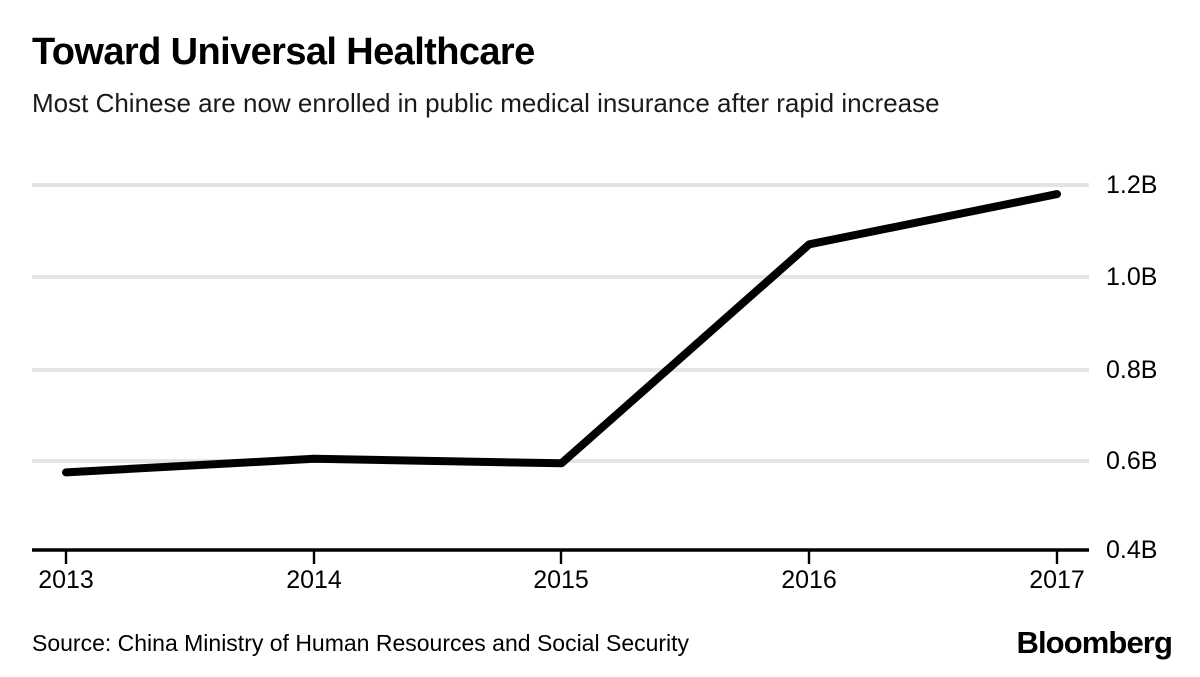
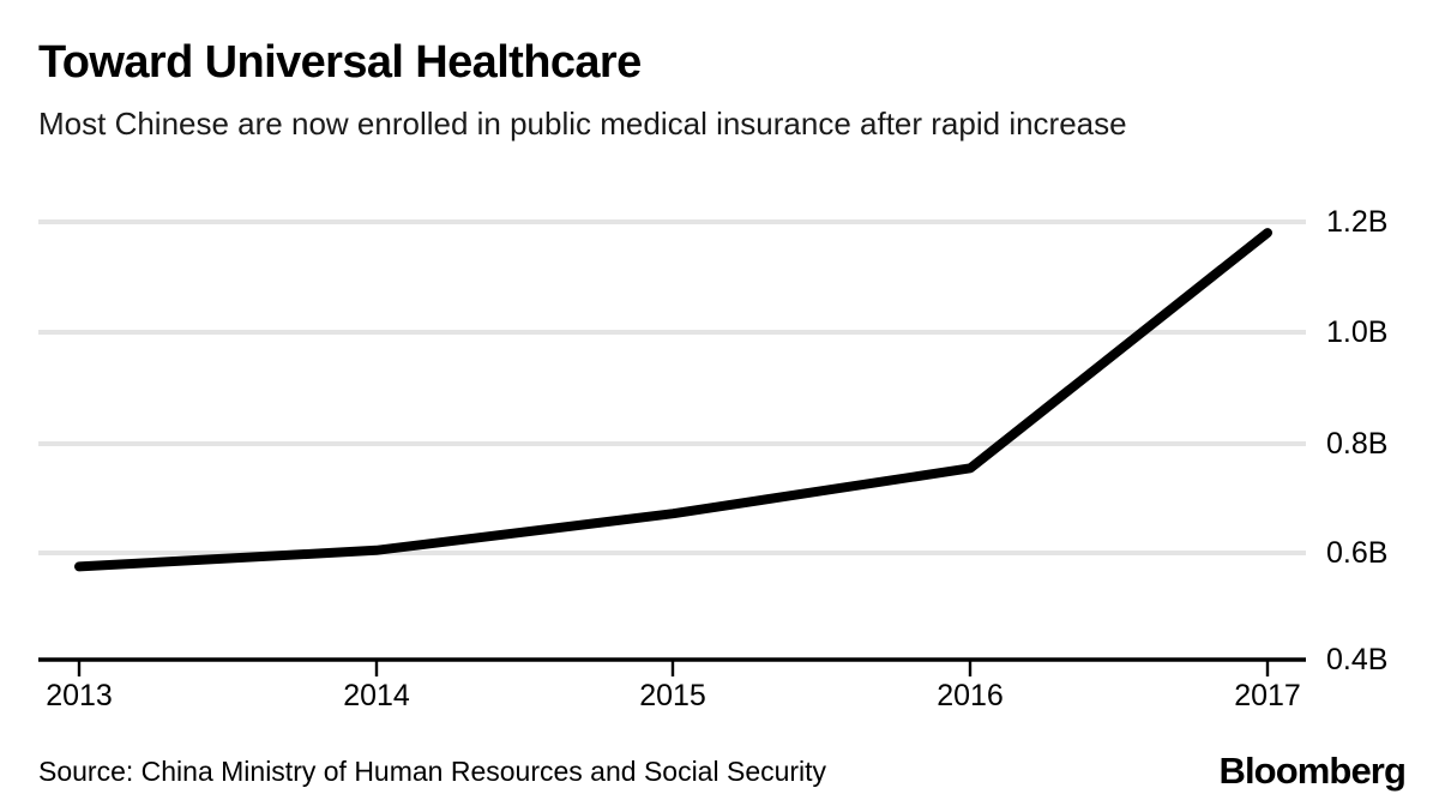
2015: 0.59B -> 0.67B
2016: 1.07B -> 0.75B
